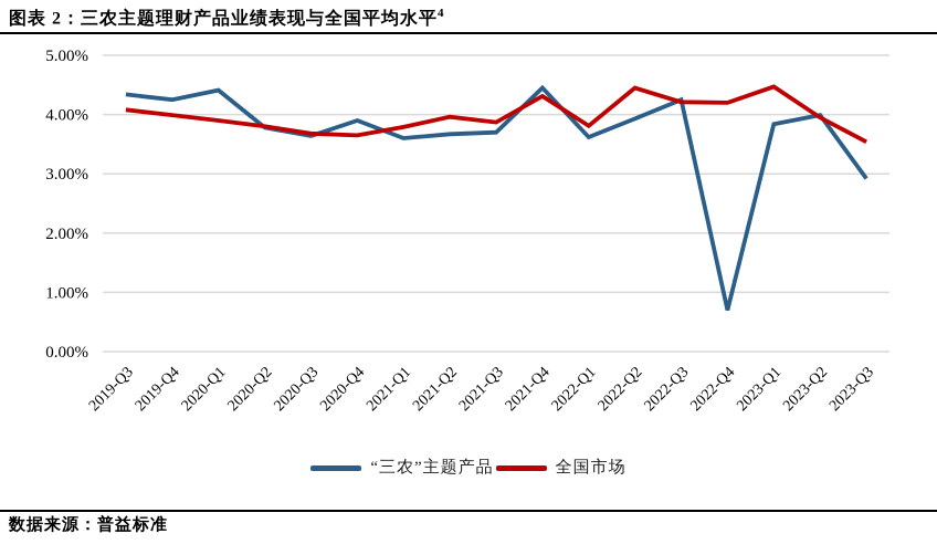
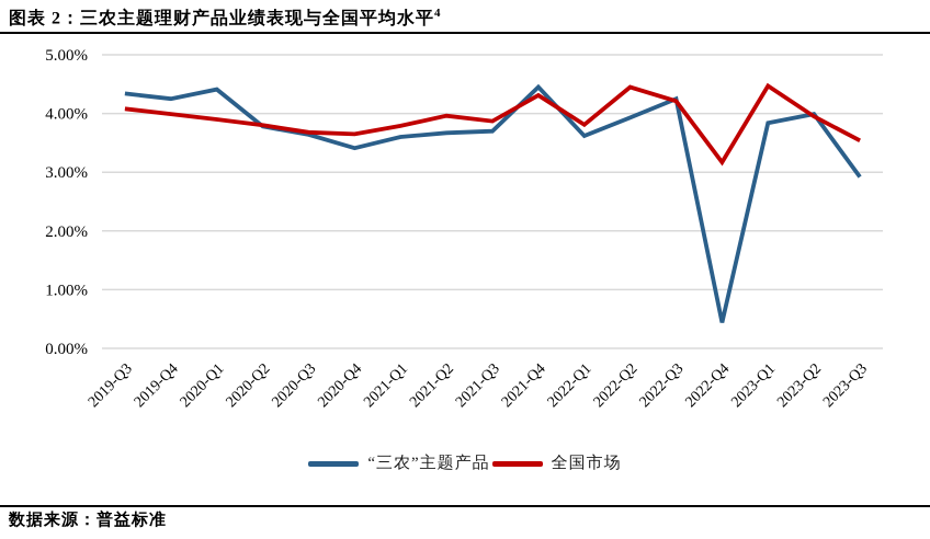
“三农”主题产品/2020-Q4: 3.9% -> 3.4%
“三农”主题产品/2022-Q4: 0.7% -> 0.4%
全国市场/2022-Q4: 4.2% -> 3.2%
